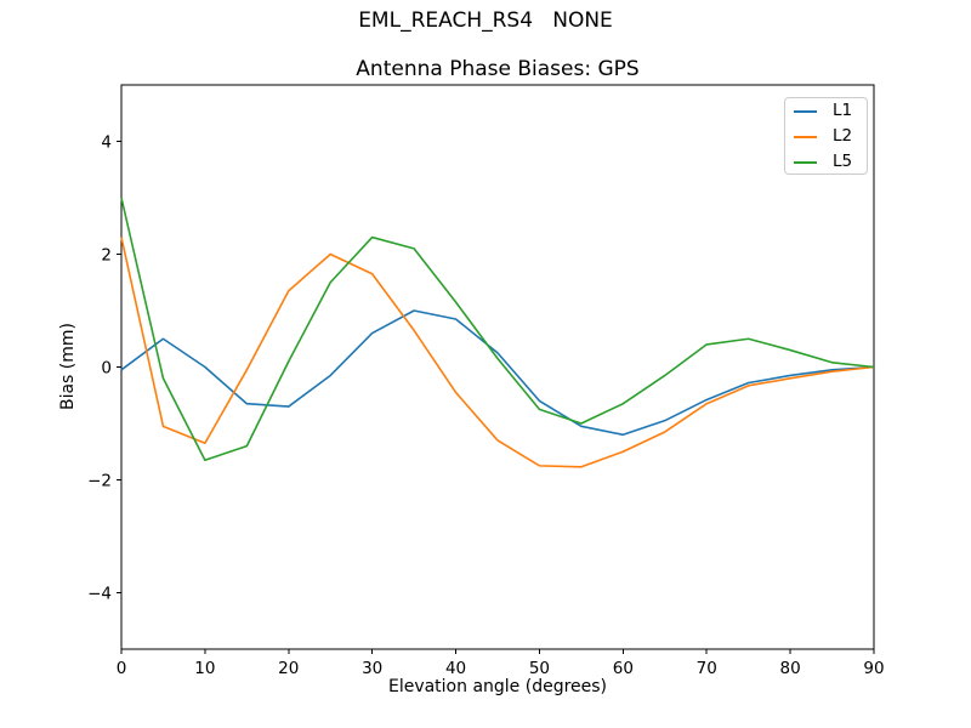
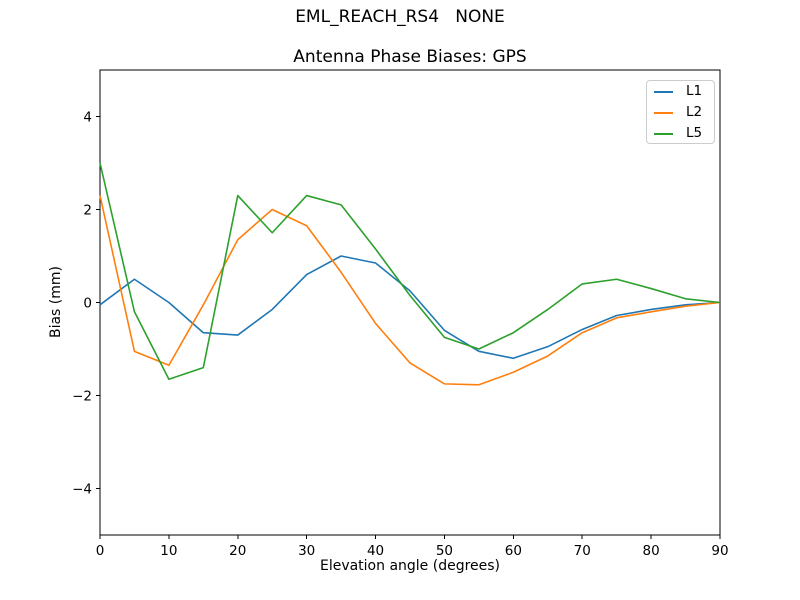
L5/20: 0.1 -> 2.3
